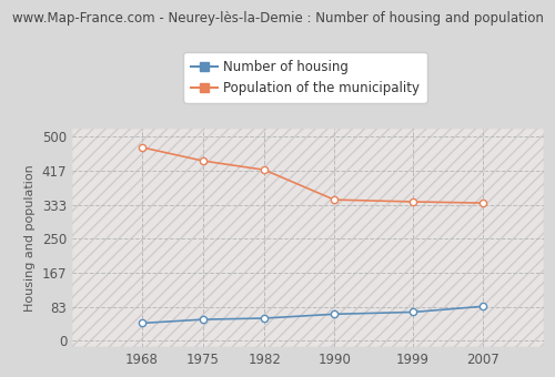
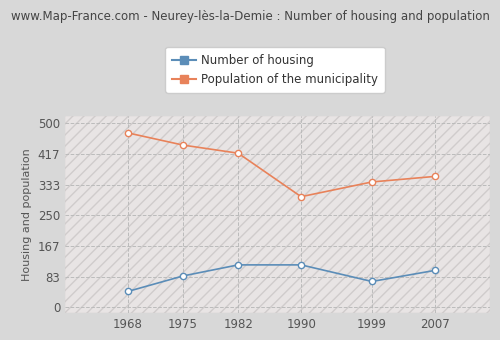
Number of housing/1975: 52 -> 85
Number of housing/1982: 55 -> 115
Number of housing/1990: 65 -> 115
Population of the municipality/1990: 345 -> 300
Number of housing/2007: 84 -> 100
Population of the municipality/2007: 337 -> 355
